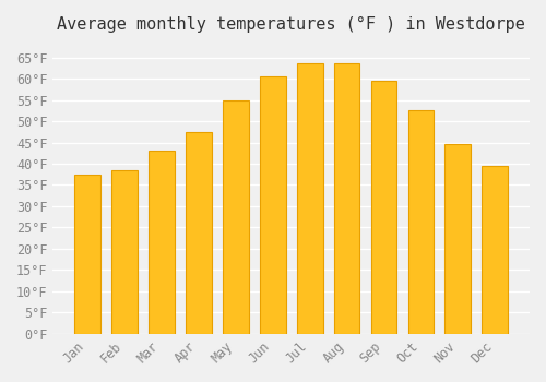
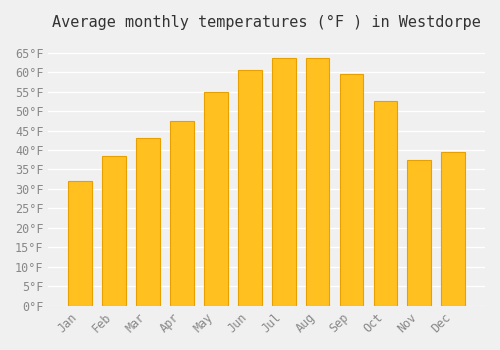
Jan: 37.5°F -> 32.0°F
Nov: 44.5°F -> 37.5°F
